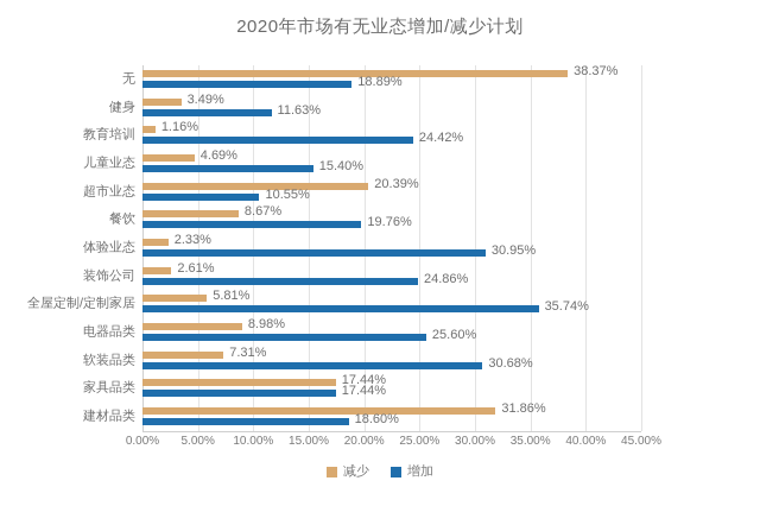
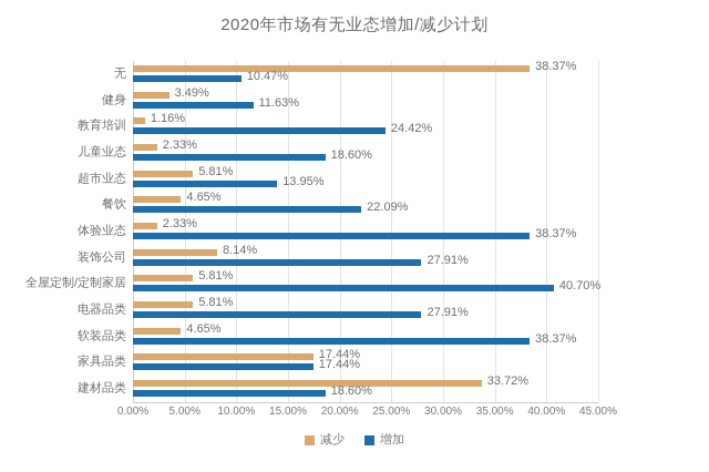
增加/无: 18.89% -> 10.47%
减少/儿童业态: 4.69% -> 2.33%
增加/儿童业态: 15.40% -> 18.60%
减少/超市业态: 20.39% -> 5.81%
增加/超市业态: 10.55% -> 13.95%
减少/餐饮: 8.67% -> 4.65%
增加/餐饮: 19.76% -> 22.09%
增加/体验业态: 30.95% -> 38.37%
减少/装饰公司: 2.61% -> 8.14%
增加/装饰公司: 24.86% -> 27.91%
增加/全屋定制/定制家居: 35.74% -> 40.70%
减少/电器品类: 8.98% -> 5.81%
增加/电器品类: 25.60% -> 27.91%
减少/软装品类: 7.31% -> 4.65%
增加/软装品类: 30.68% -> 38.37%
减少/建材品类: 31.86% -> 33.72%
